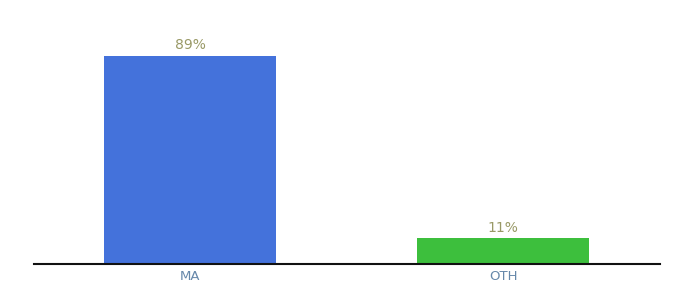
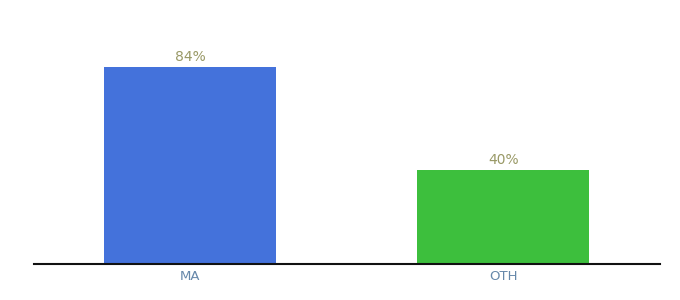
MA: 89% -> 84%
OTH: 11% -> 40%
